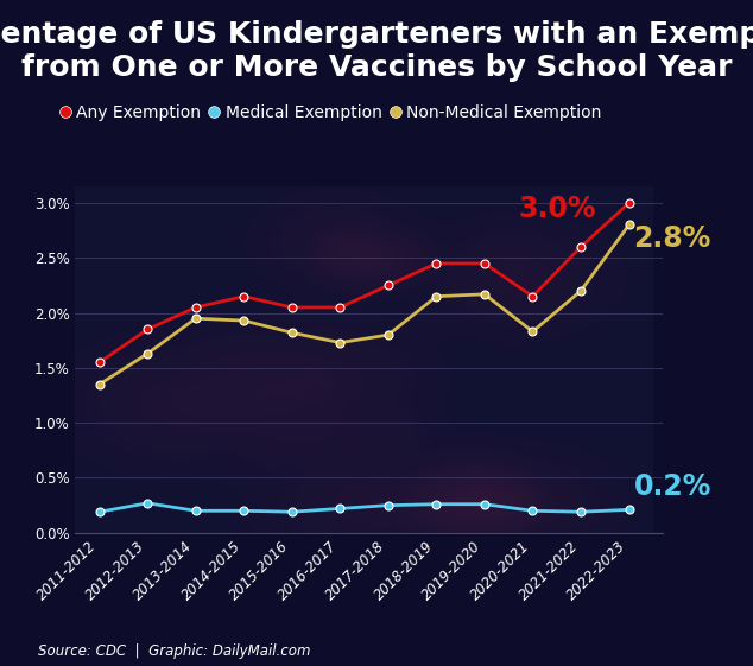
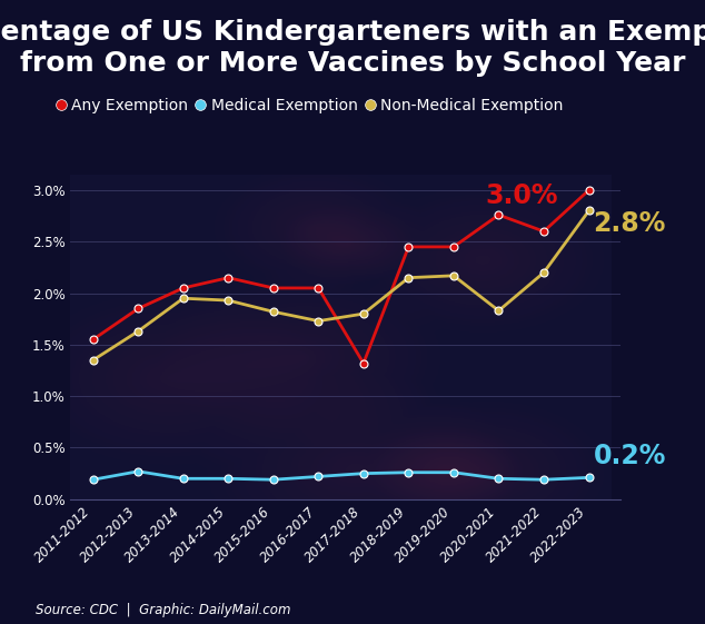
Any Exemption/2017-2018: 2.25% -> 1.32%
Any Exemption/2020-2021: 2.15% -> 2.76%
